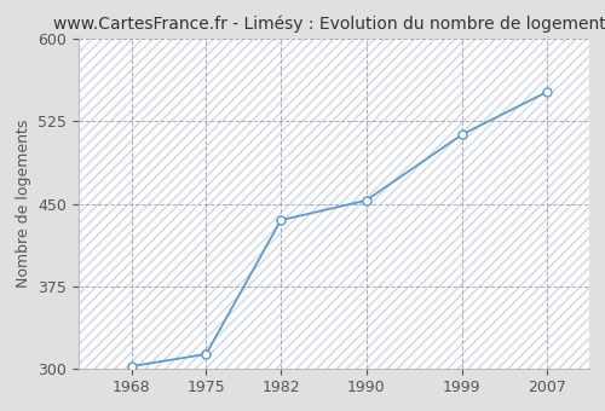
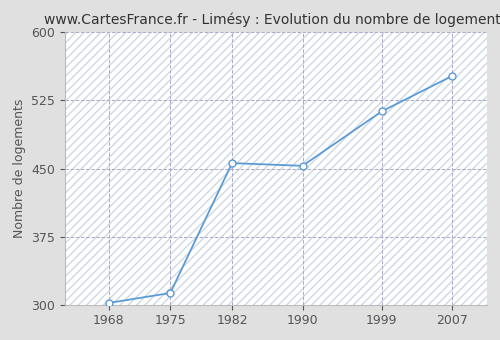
1982: 435 -> 456
